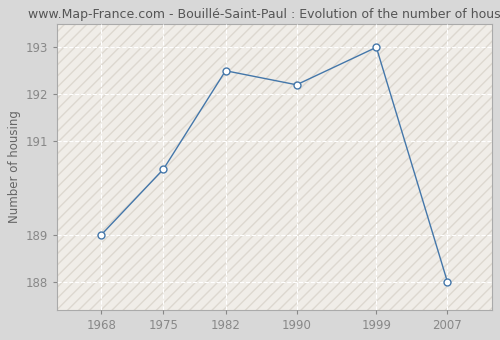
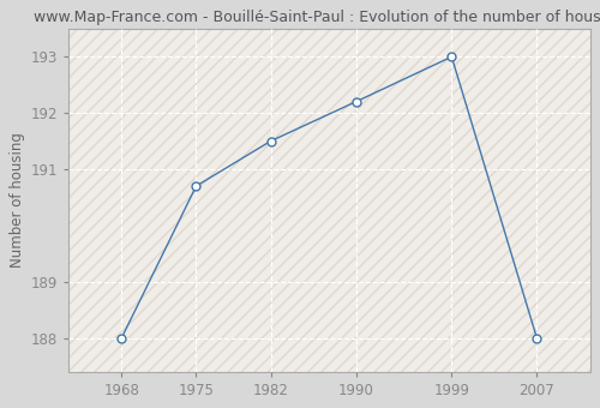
1968: 189.0 -> 188.0
1975: 190.4 -> 190.7
1982: 192.5 -> 191.5
